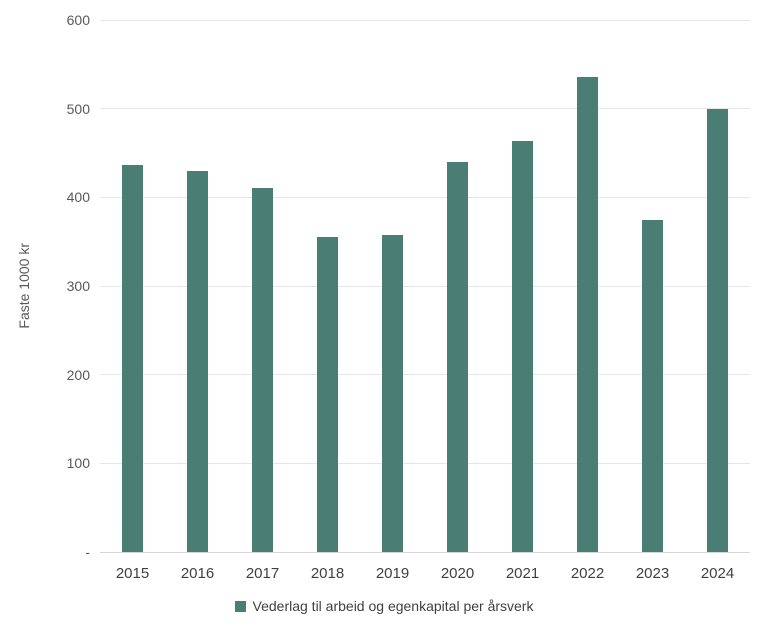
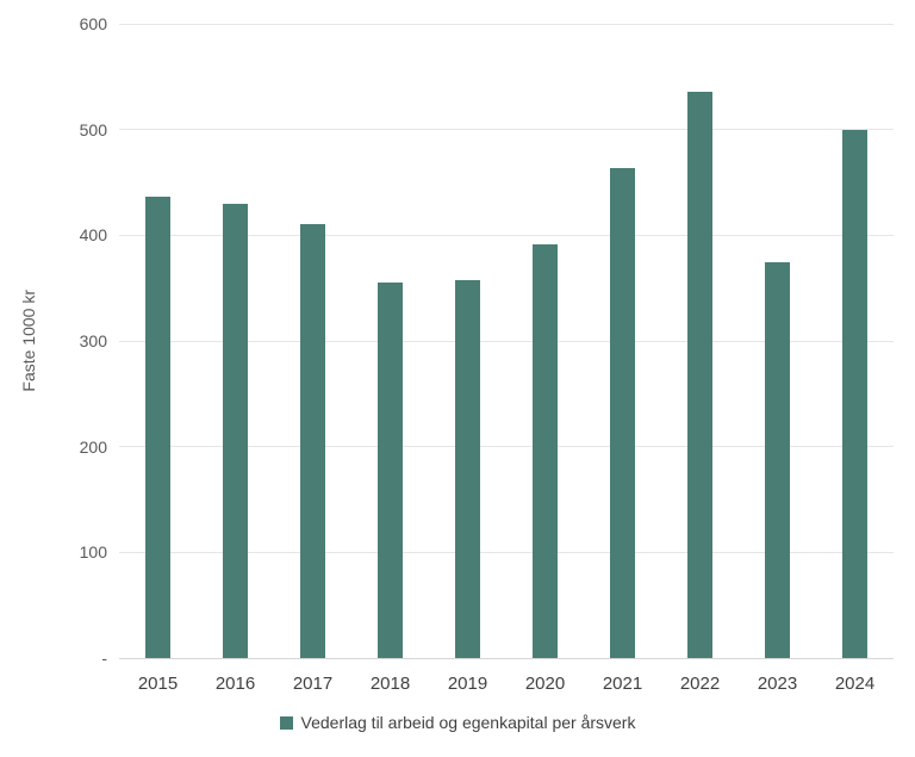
2020: 440 -> 390
